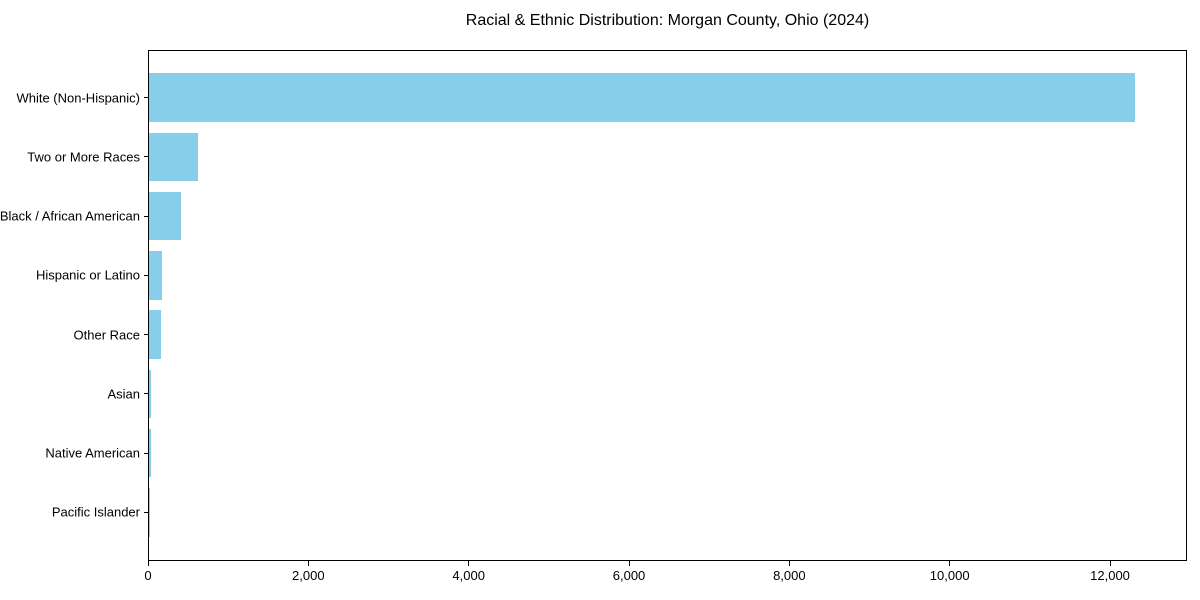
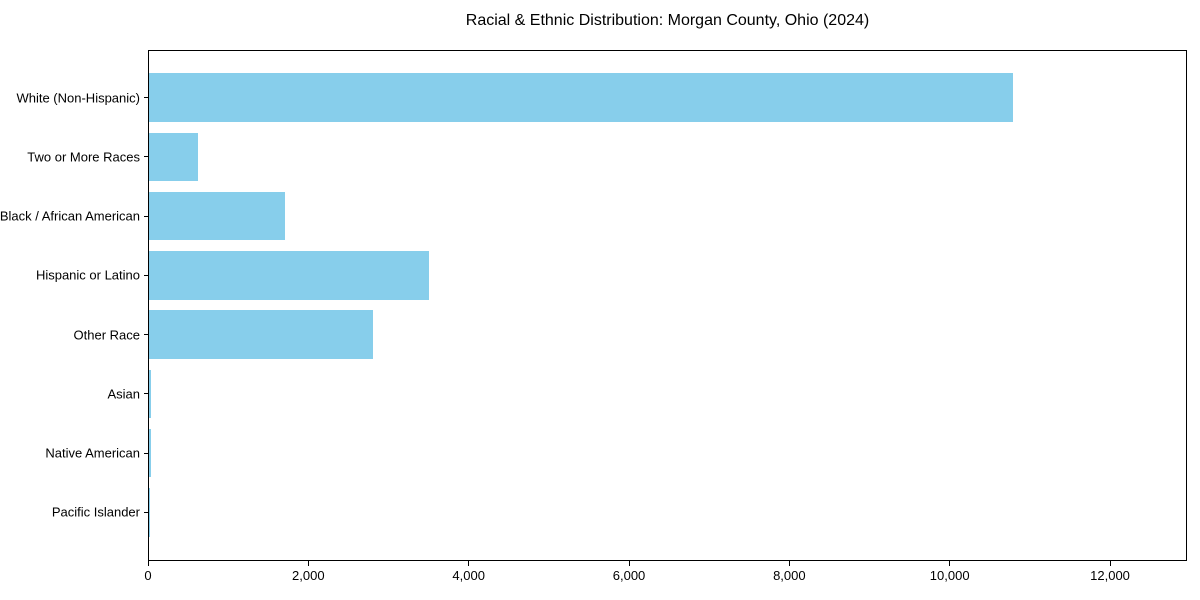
White (Non-Hispanic): 12300 -> 10800
Black / African American: 400 -> 1700
Hispanic or Latino: 200 -> 3500
Other Race: 200 -> 2800
